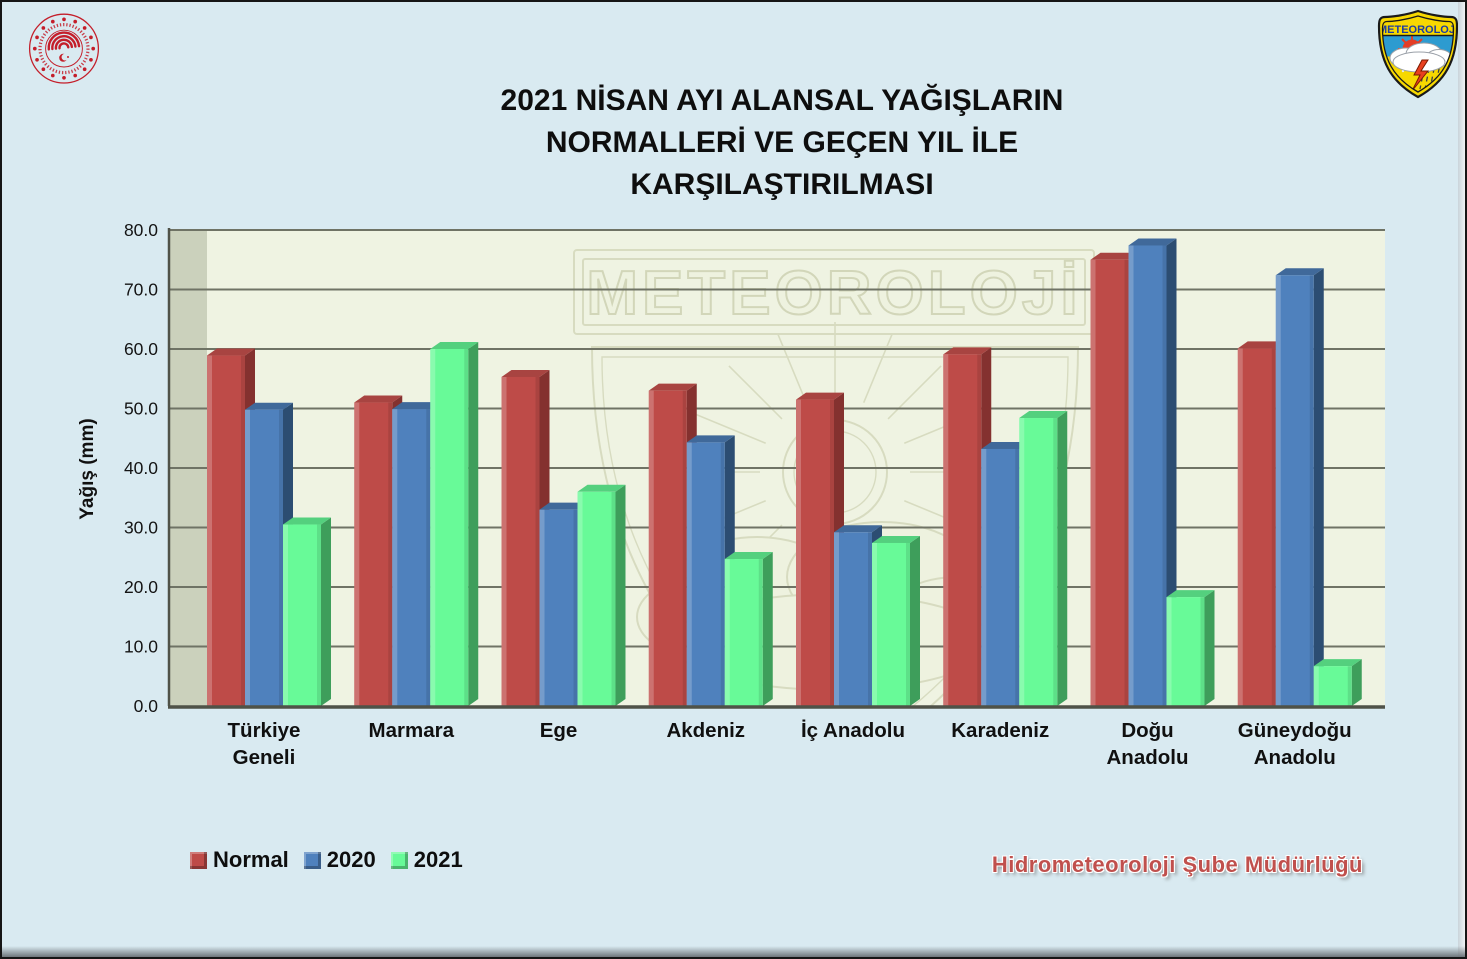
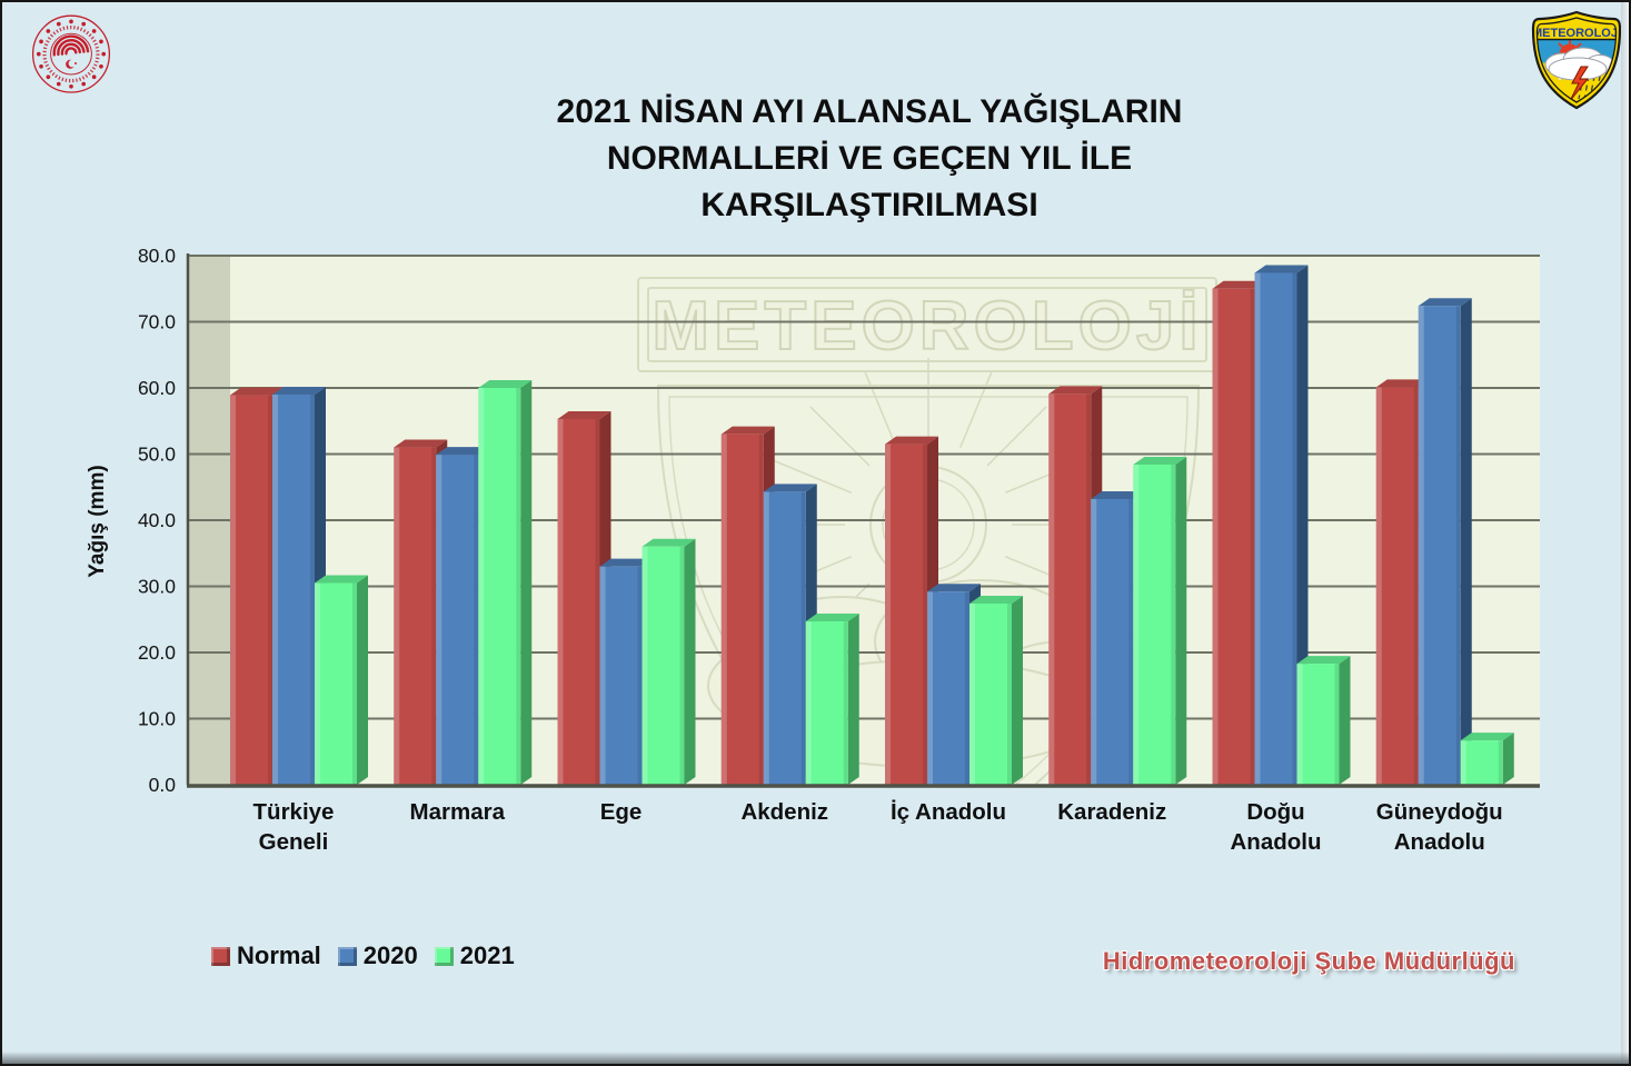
2020/Türkiye Geneli: 50 -> 59
